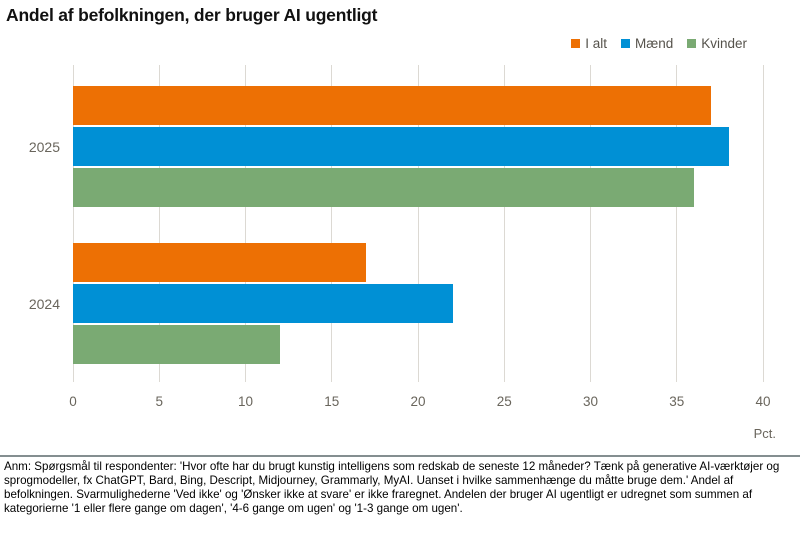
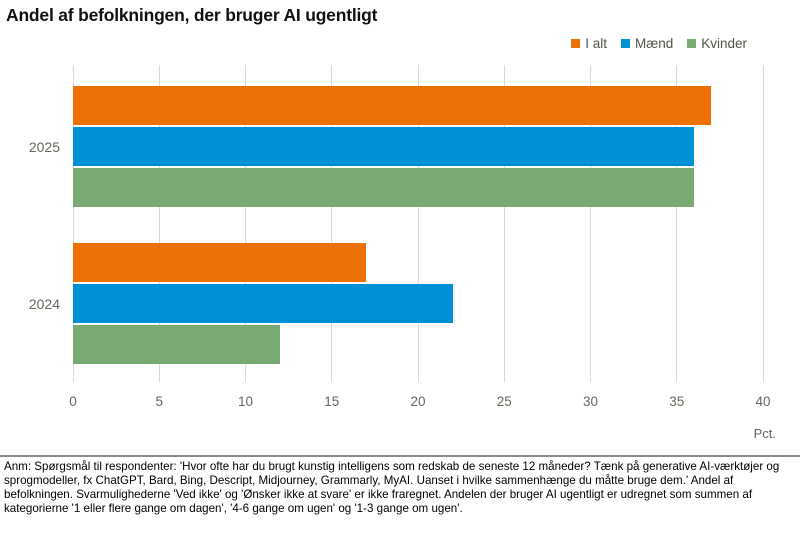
Mænd/2025: 38 -> 36
